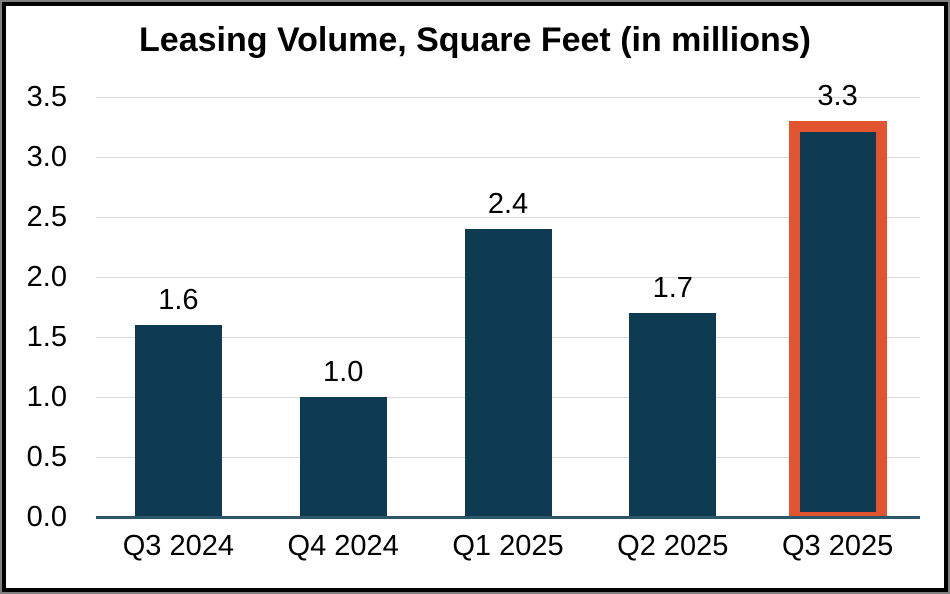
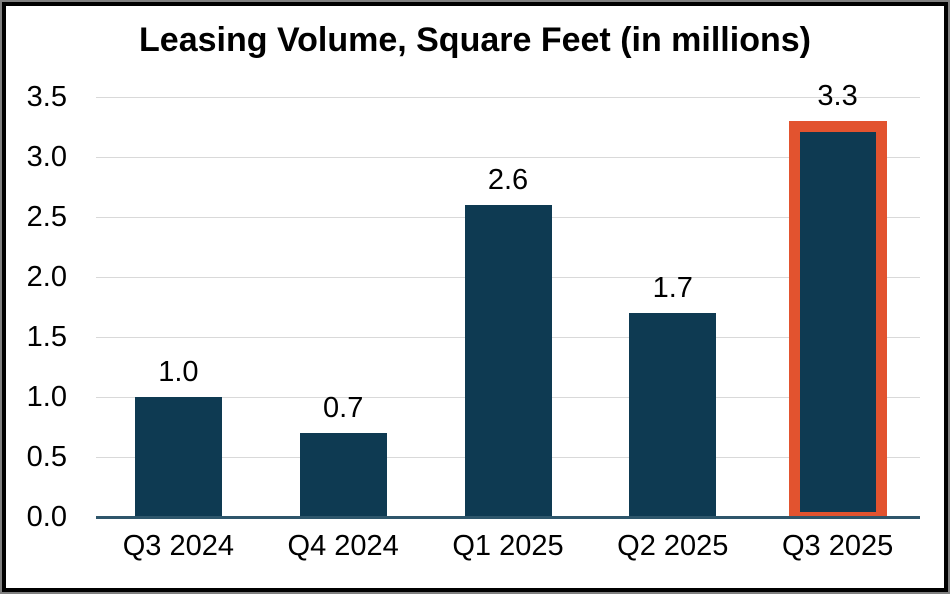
Q3 2024: 1.6 -> 1.0
Q4 2024: 1.0 -> 0.7
Q1 2025: 2.4 -> 2.6
